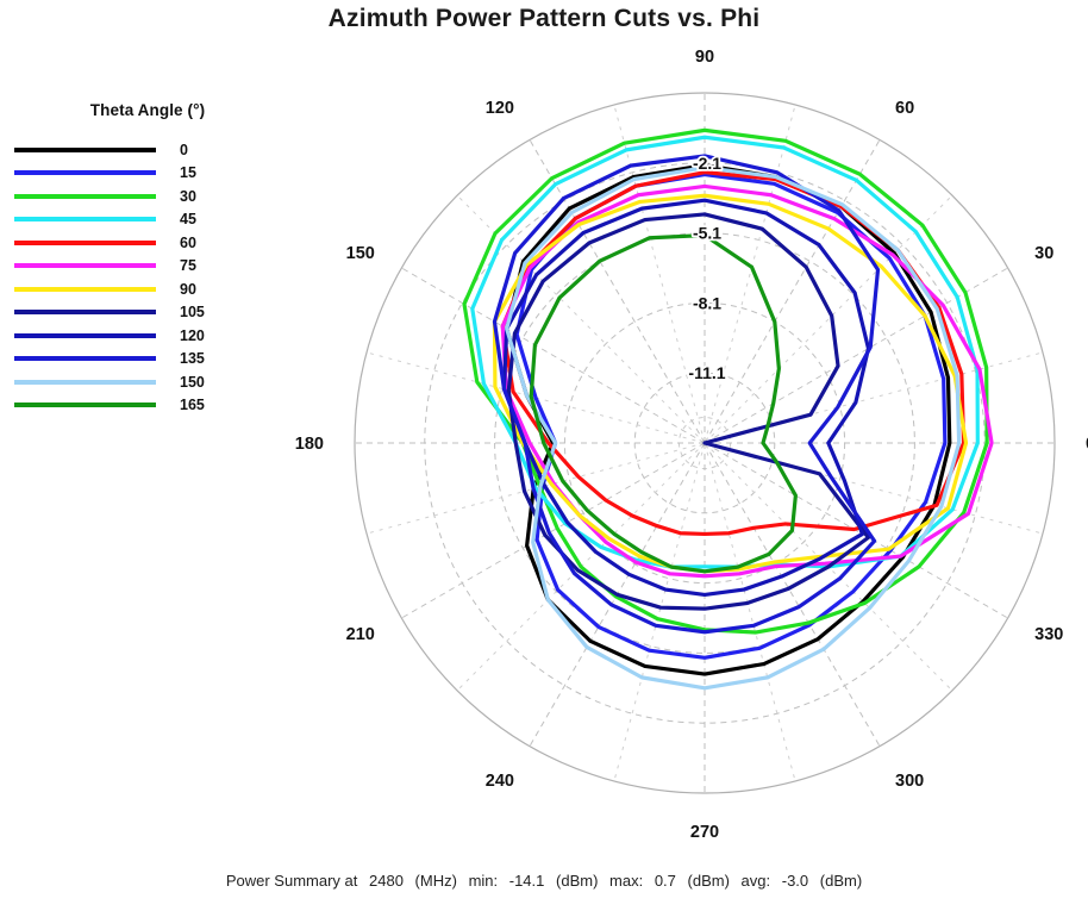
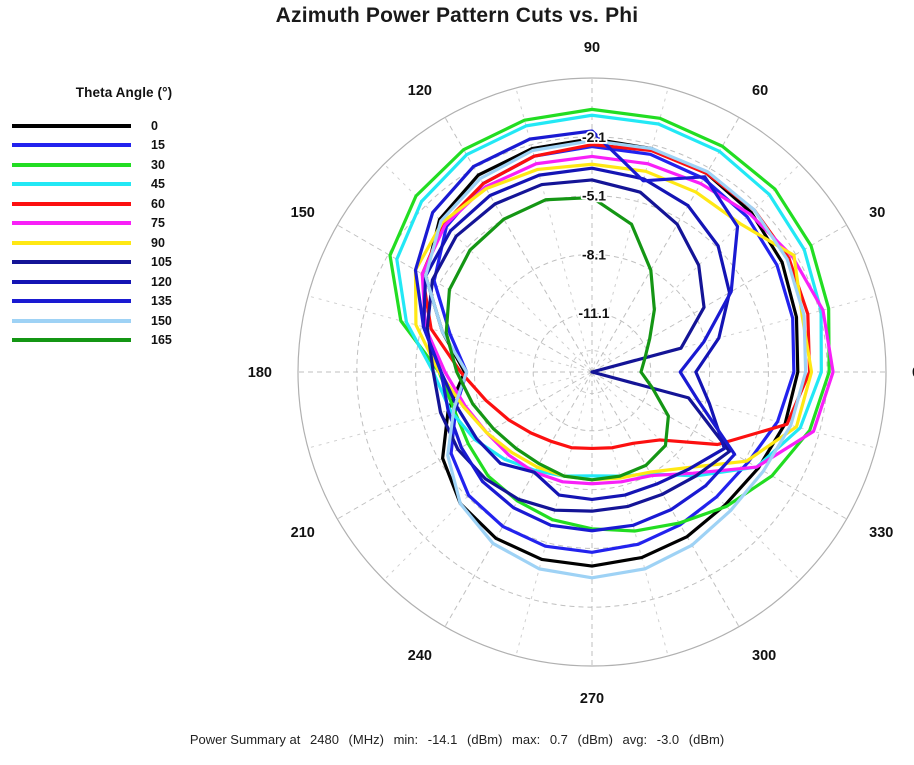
90/30: -3.2 -> -2.2
135/75: -2.1 -> -4.0
120/240: -7.6 -> -8.2
